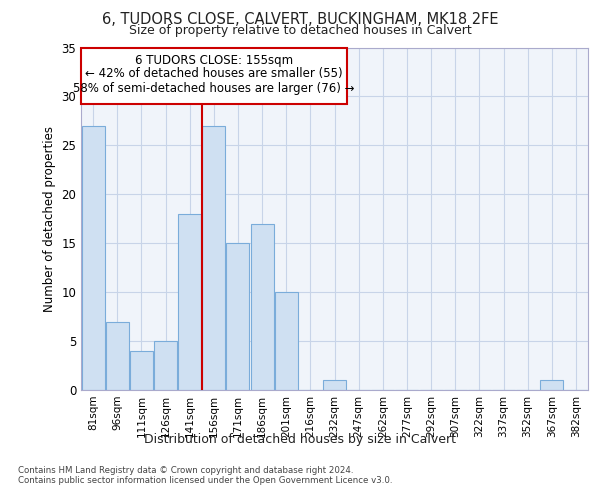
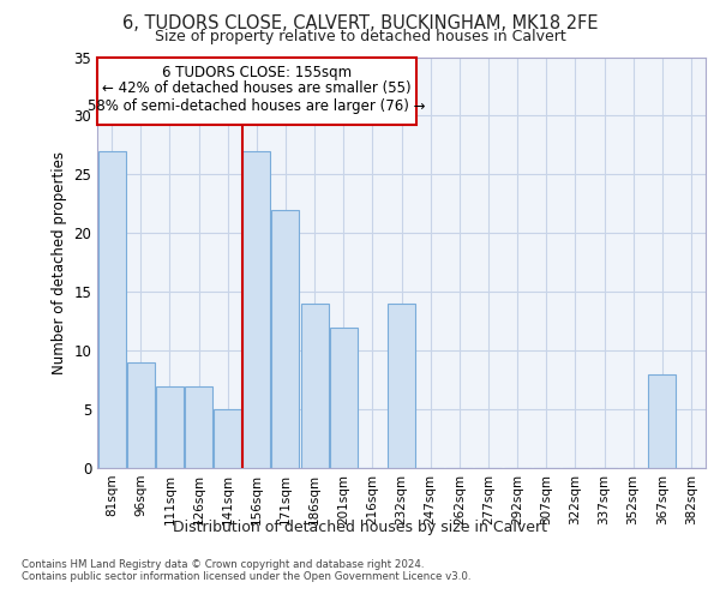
96sqm: 7 -> 9
111sqm: 4 -> 7
126sqm: 5 -> 7
141sqm: 18 -> 5
171sqm: 15 -> 22
186sqm: 17 -> 14
201sqm: 10 -> 12
232sqm: 1 -> 14
367sqm: 1 -> 8
